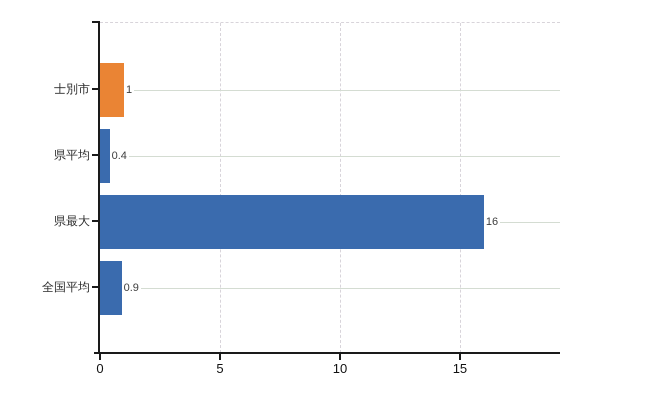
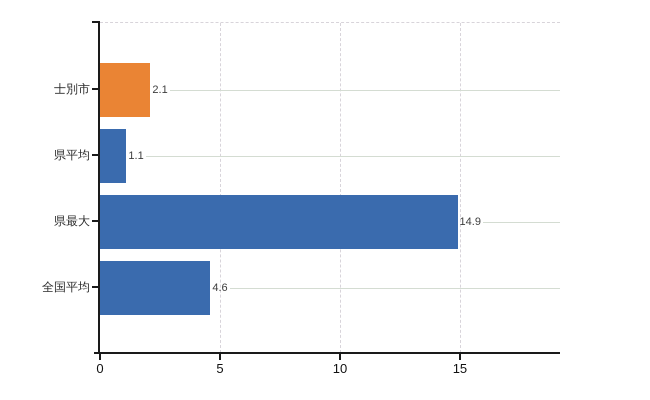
士別市: 1 -> 2.1
県平均: 0.4 -> 1.1
県最大: 16 -> 14.9
全国平均: 0.9 -> 4.6
